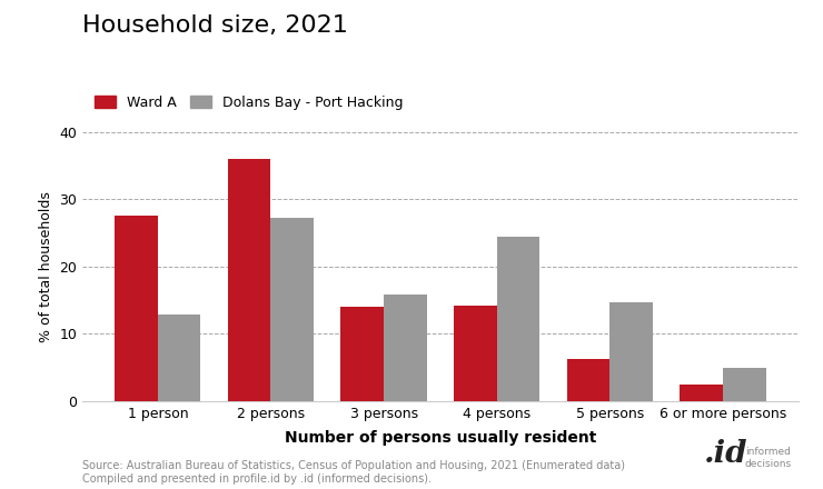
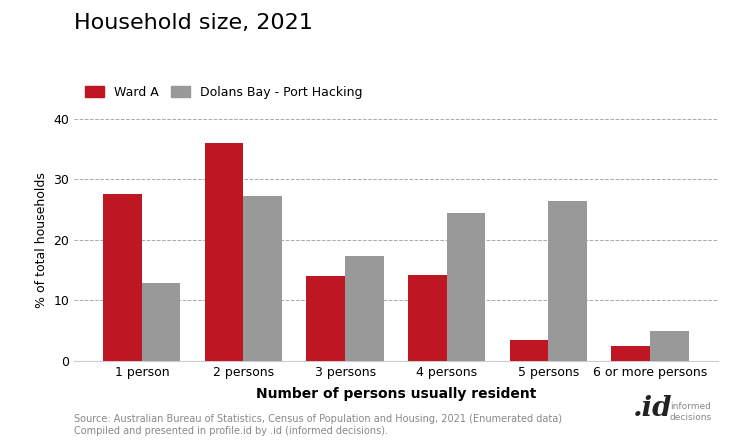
Dolans Bay - Port Hacking/3 persons: 15.8 -> 17.4
Ward A/5 persons: 6.3 -> 3.4
Dolans Bay - Port Hacking/5 persons: 14.7 -> 26.4
